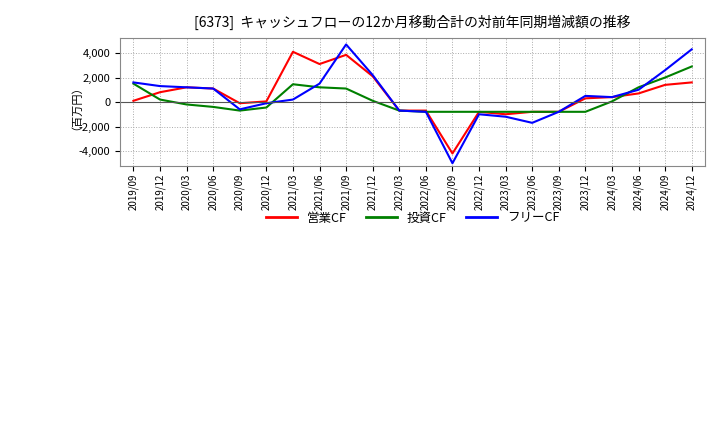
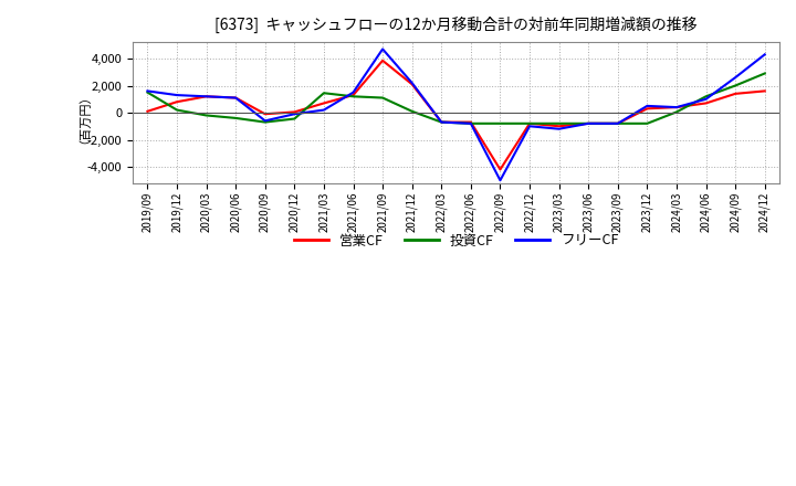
営業CF/2021/03: 4,100 -> 700
営業CF/2021/06: 3,100 -> 1,300
フリーCF/2023/06: -1,700 -> -800
